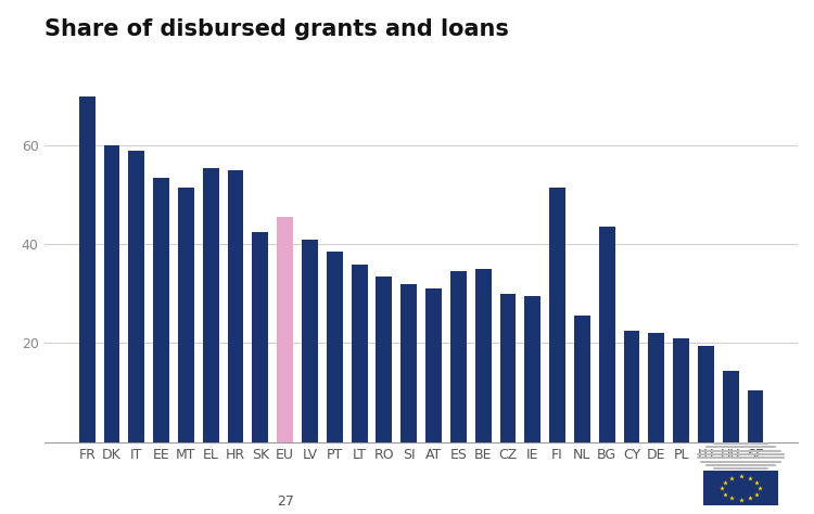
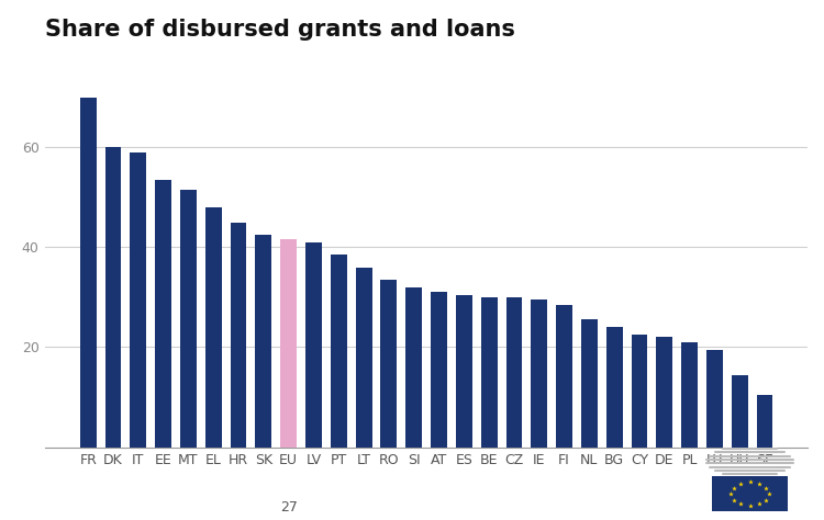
EL: 55.5 -> 48.0
HR: 55.0 -> 45.0
EU: 45.5 -> 41.5
ES: 34.5 -> 30.5
BE: 35.0 -> 30.0
FI: 51.5 -> 28.5
BG: 43.5 -> 24.0
